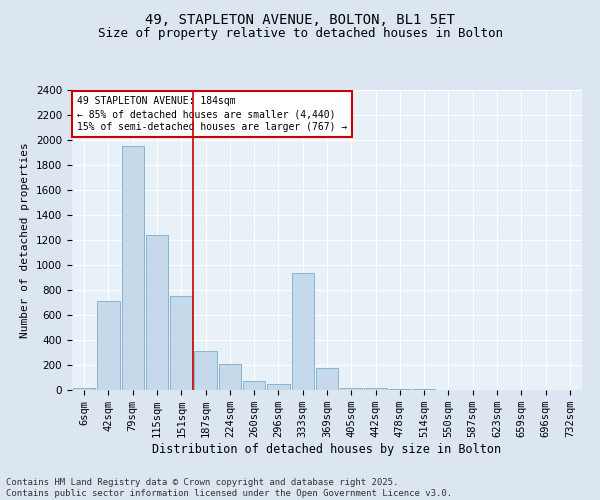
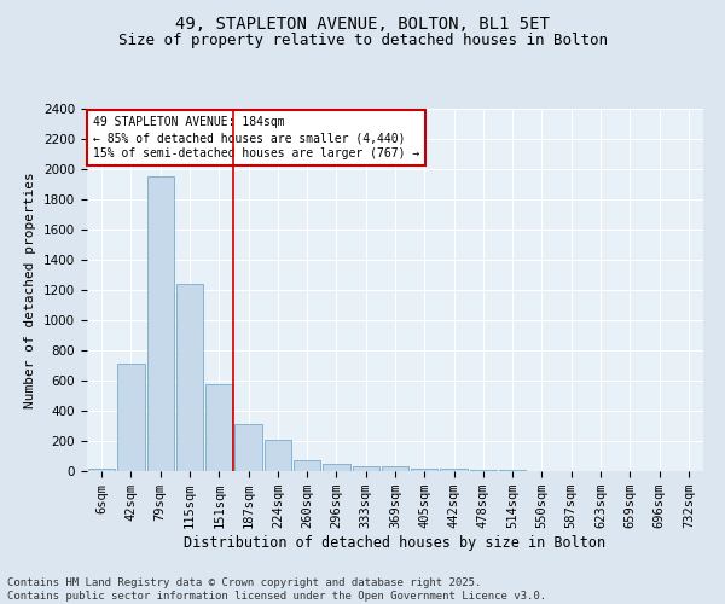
151sqm: 750 -> 580
333sqm: 940 -> 40
369sqm: 180 -> 30
